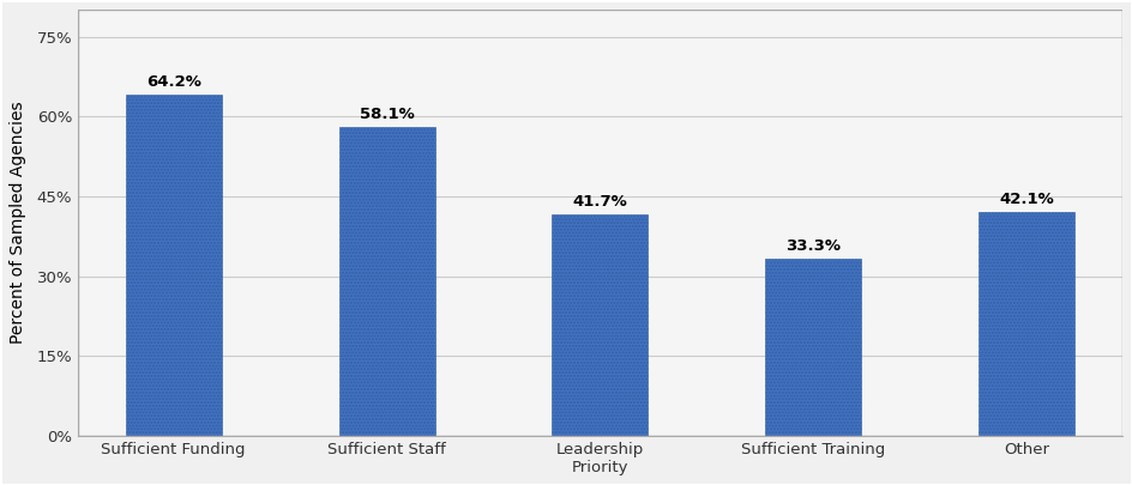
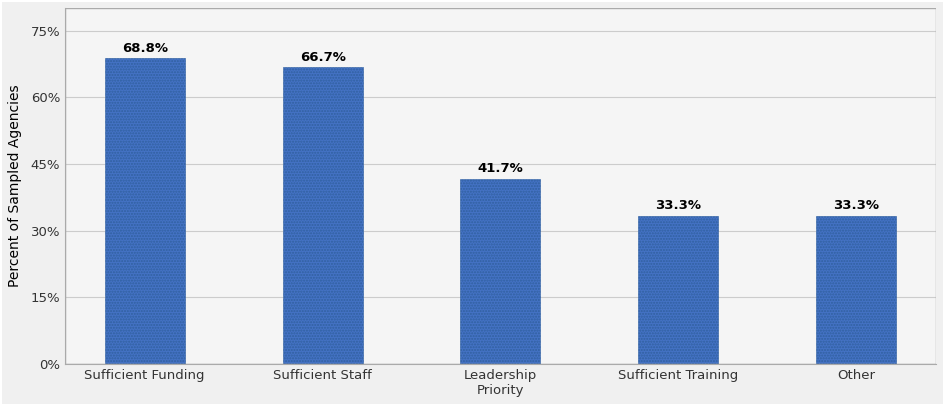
Sufficient Funding: 64.2% -> 68.8%
Sufficient Staff: 58.1% -> 66.7%
Other: 42.1% -> 33.3%
